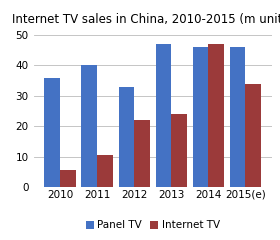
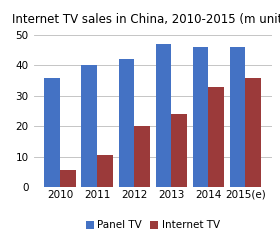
Panel TV/2012: 33 -> 42
Internet TV/2012: 22.0 -> 20.0
Internet TV/2014: 47.0 -> 33.0
Internet TV/2015(e): 34.0 -> 36.0
